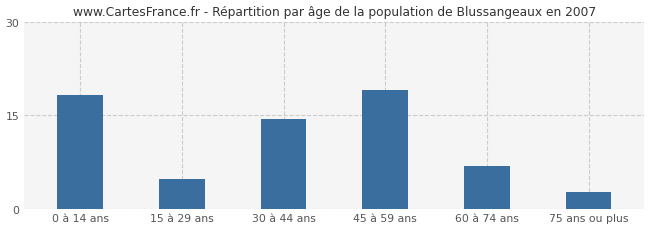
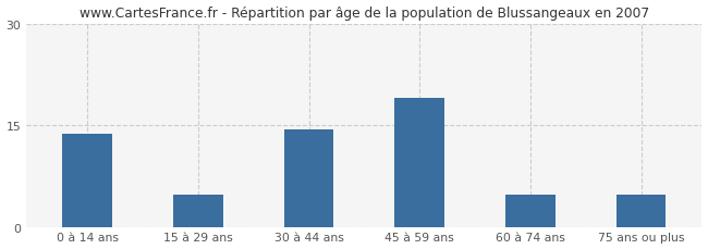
0 à 14 ans: 18.2 -> 13.8
60 à 74 ans: 6.8 -> 4.8
75 ans ou plus: 2.6 -> 4.8
